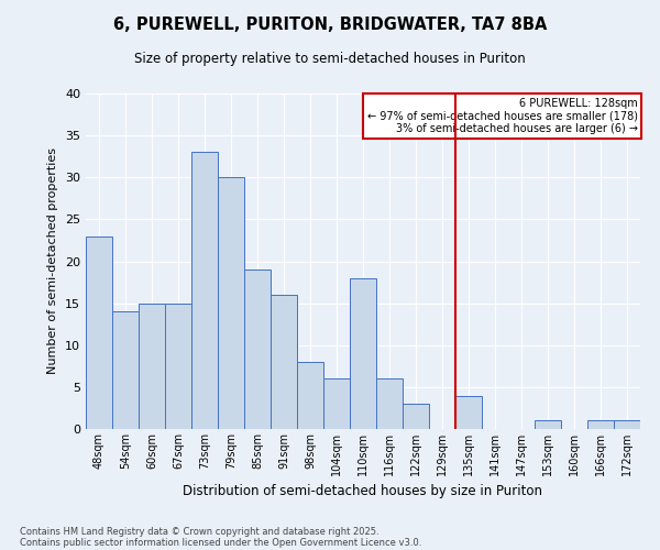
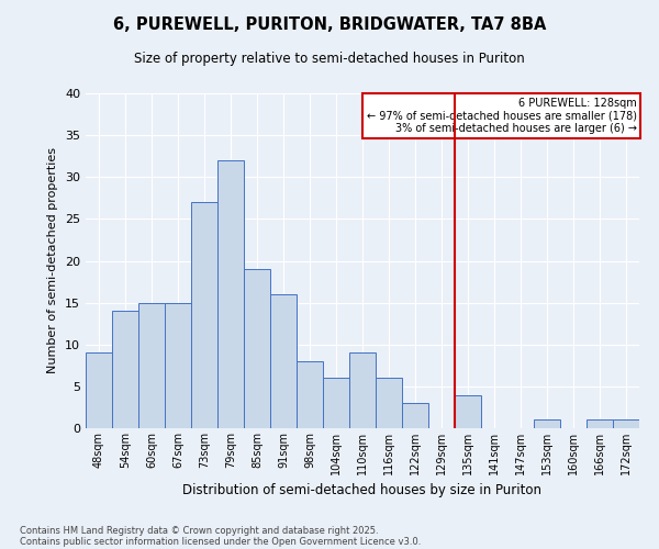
48sqm: 23 -> 9
73sqm: 33 -> 27
79sqm: 30 -> 32
110sqm: 18 -> 9
